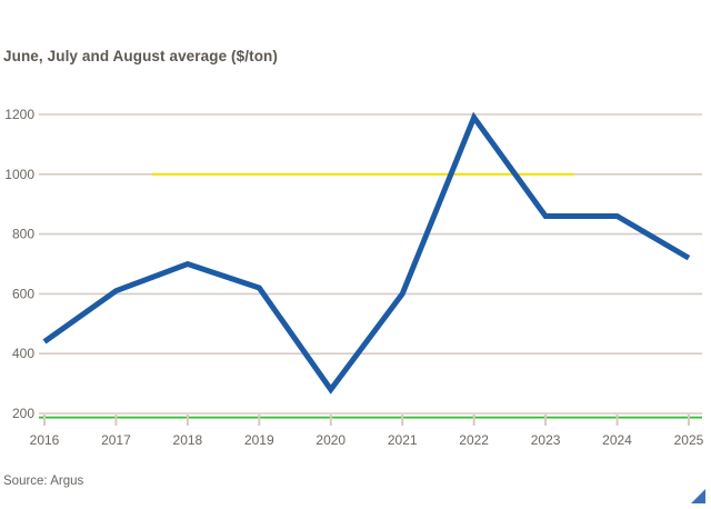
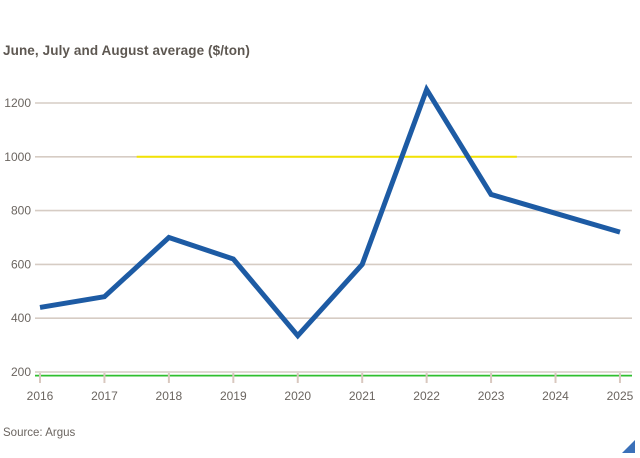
2017: 610 -> 480
2020: 280 -> 340
2022: 1190 -> 1250
2024: 860 -> 790
